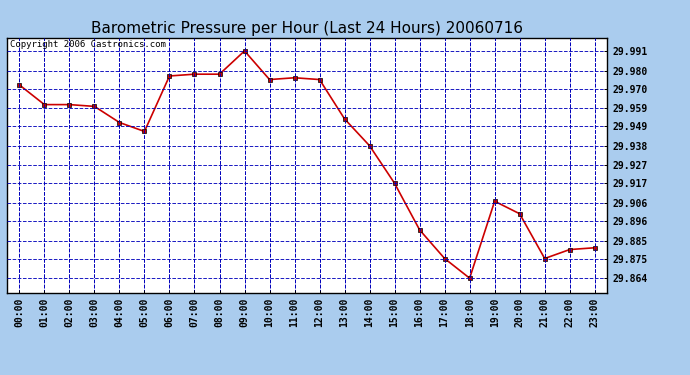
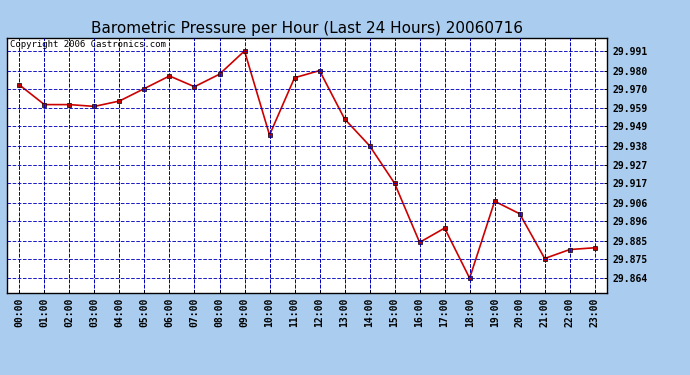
04:00: 29.951 -> 29.963
05:00: 29.946 -> 29.970
07:00: 29.978 -> 29.971
10:00: 29.975 -> 29.944
12:00: 29.975 -> 29.980
16:00: 29.891 -> 29.884
17:00: 29.875 -> 29.892
